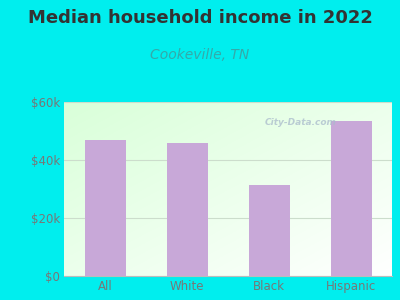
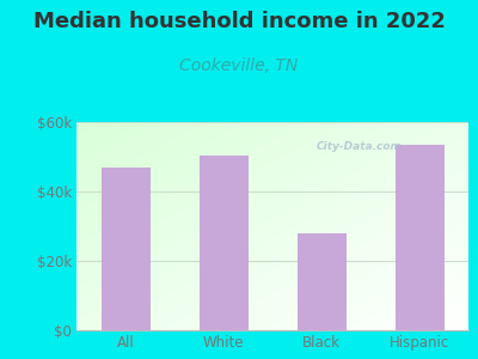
White: $46.0k -> $50.5k
Black: $31.5k -> $28.0k
